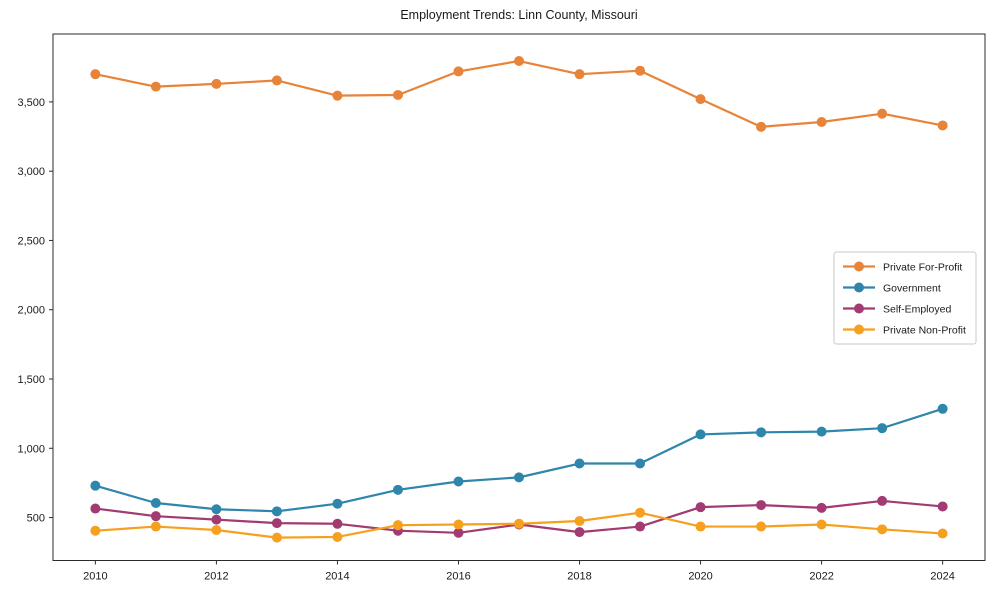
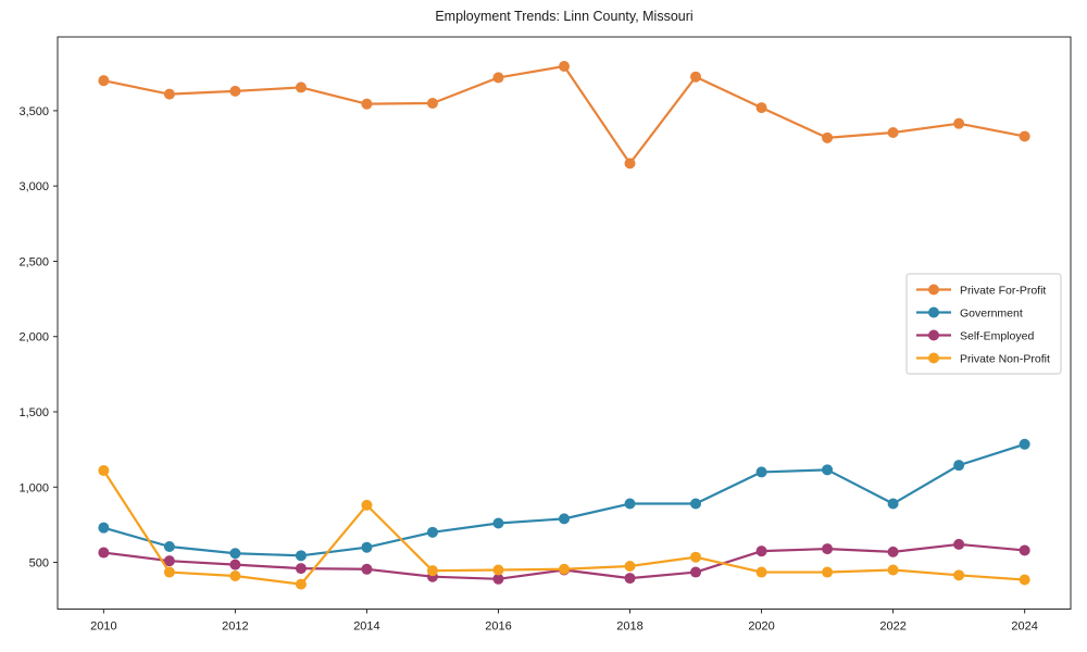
Private Non-Profit/2010: 400 -> 1110
Private Non-Profit/2014: 360 -> 880
Private For-Profit/2018: 3700 -> 3150
Government/2022: 1120 -> 890
